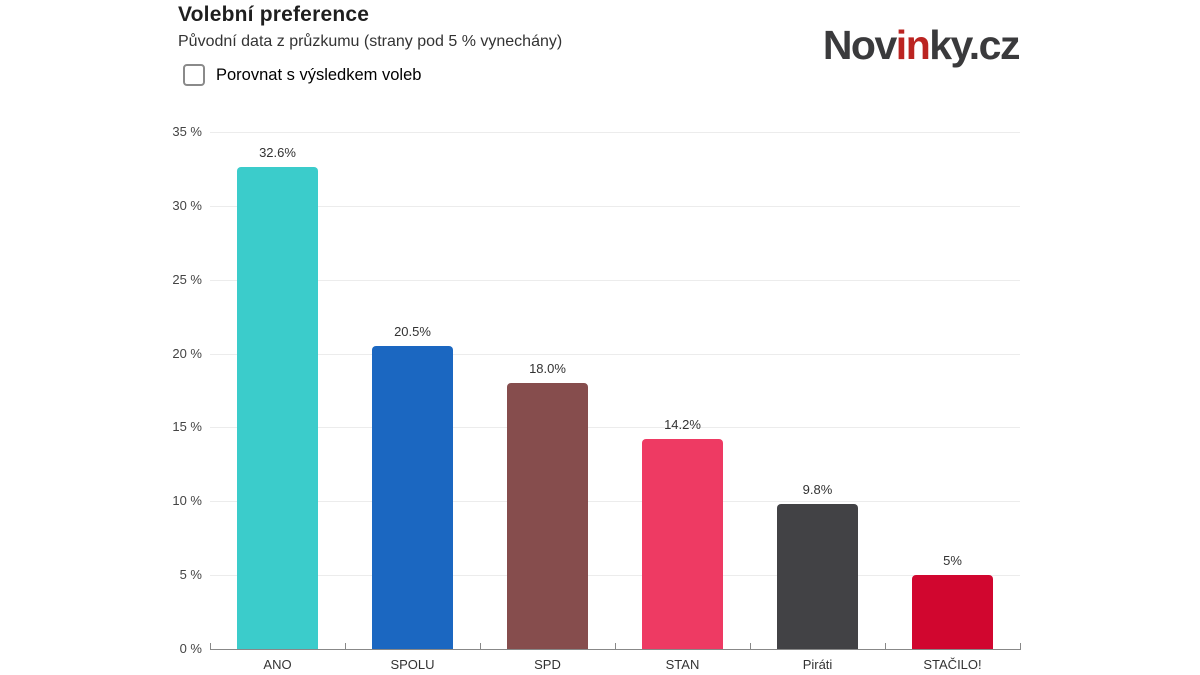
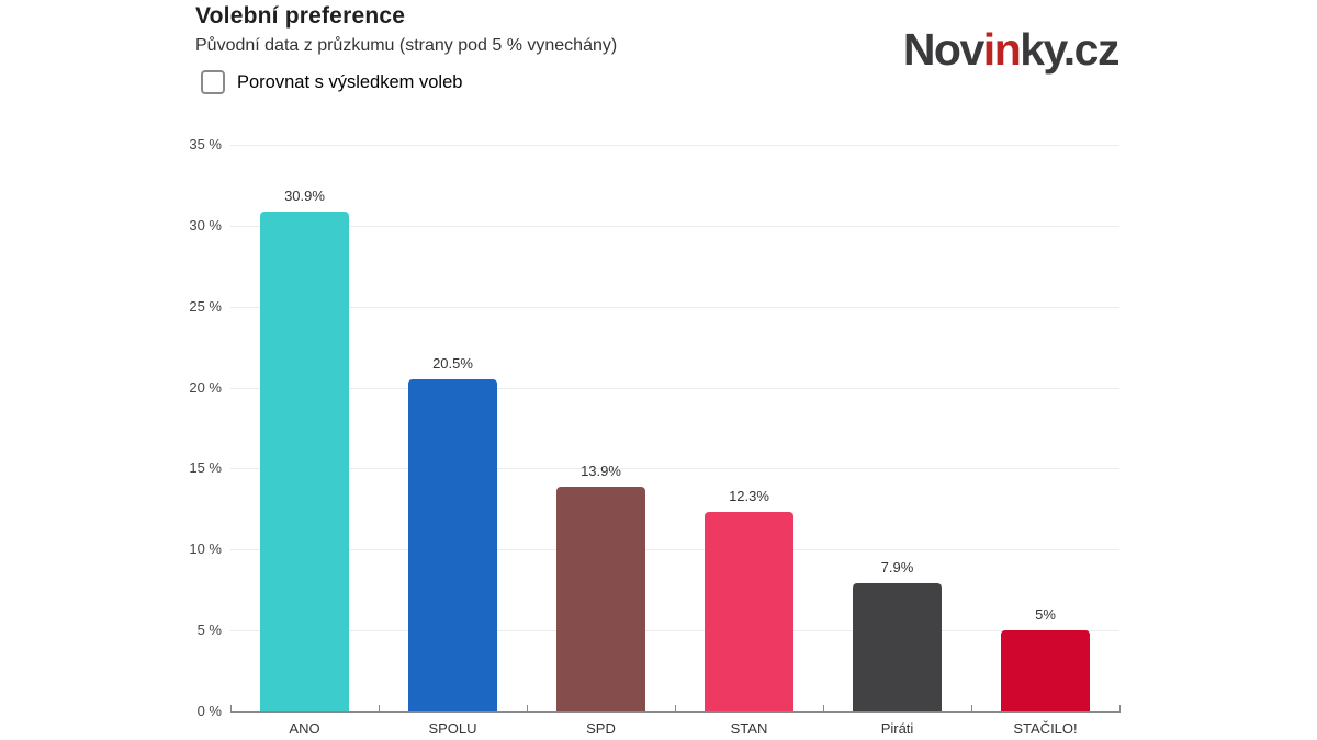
ANO: 32.6% -> 30.9%
SPD: 18.0% -> 13.9%
STAN: 14.2% -> 12.3%
Piráti: 9.8% -> 7.9%
